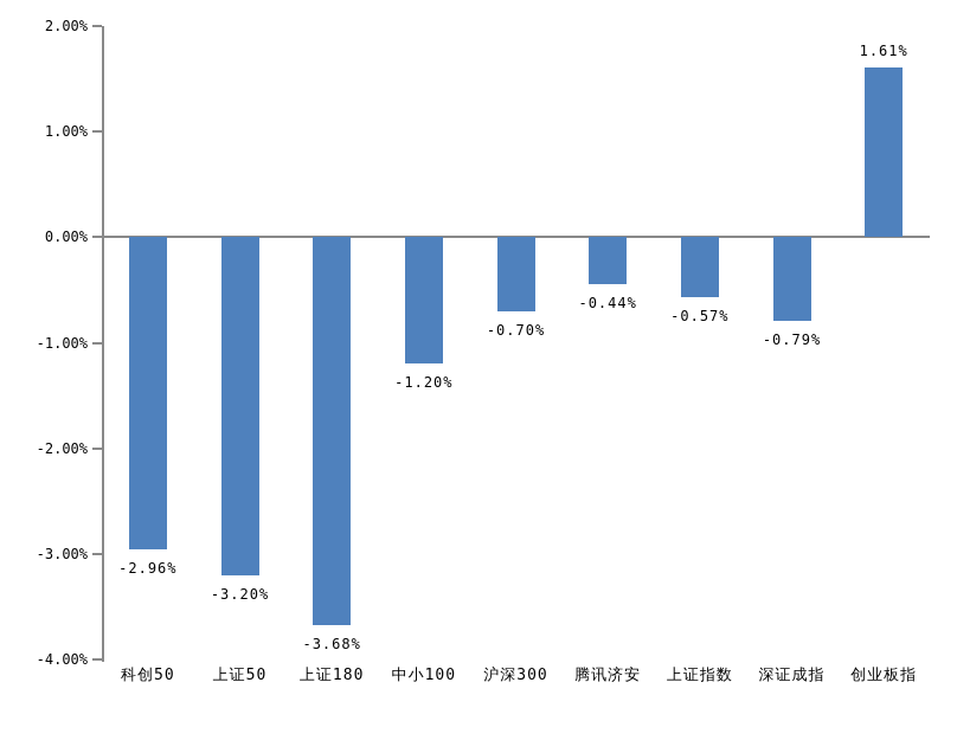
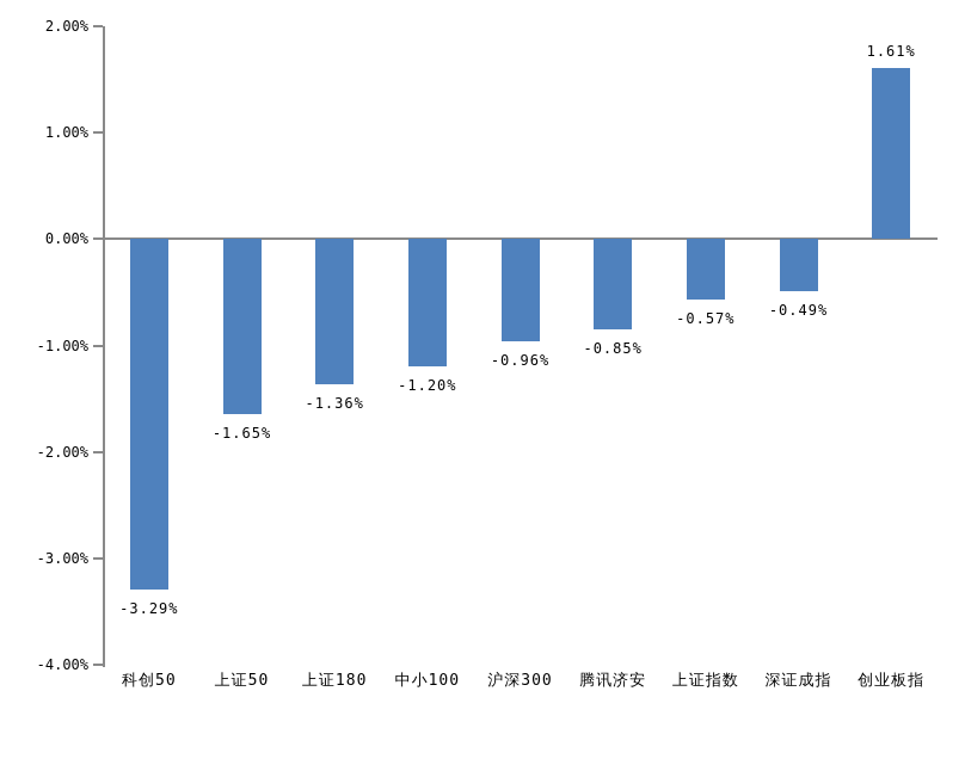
科创50: -2.96% -> -3.29%
上证50: -3.20% -> -1.65%
上证180: -3.68% -> -1.36%
沪深300: -0.70% -> -0.96%
腾讯济安: -0.44% -> -0.85%
深证成指: -0.79% -> -0.49%
